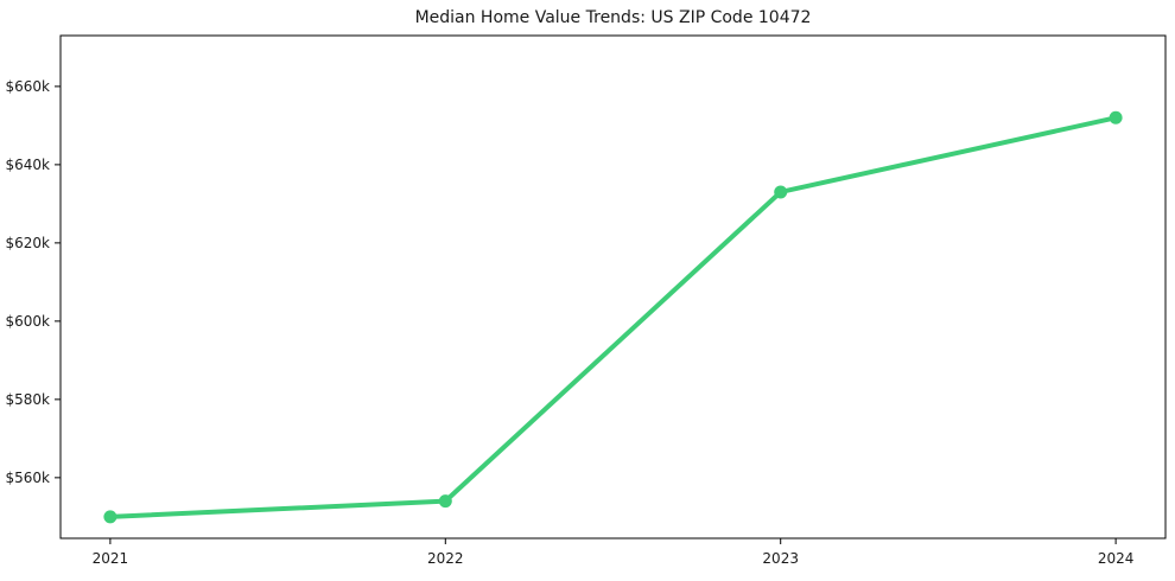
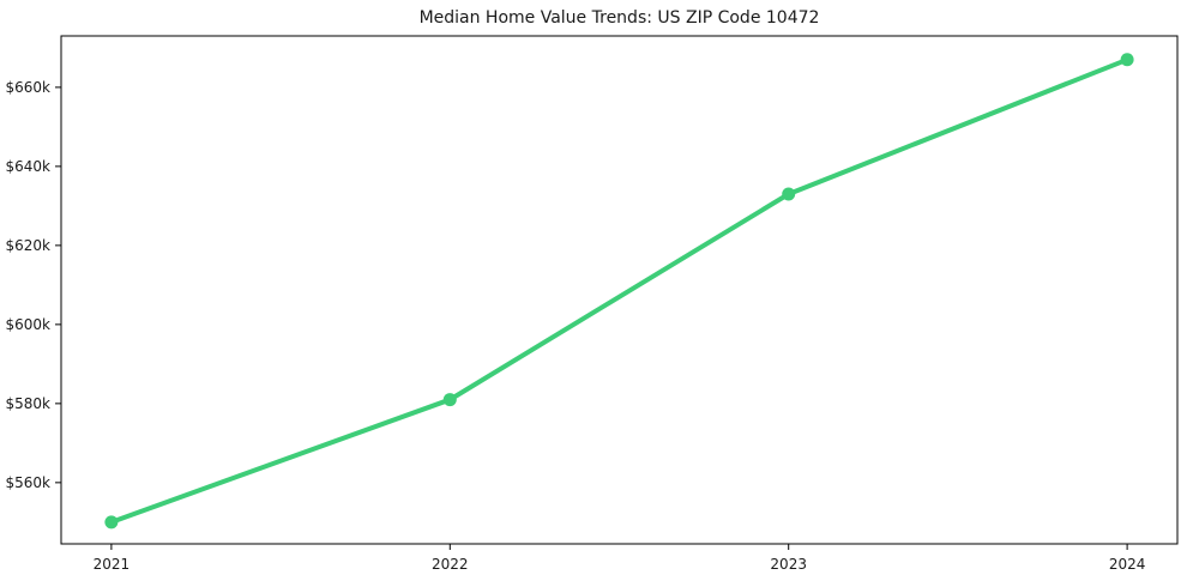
2022: $554k -> $581k
2024: $652k -> $667k
